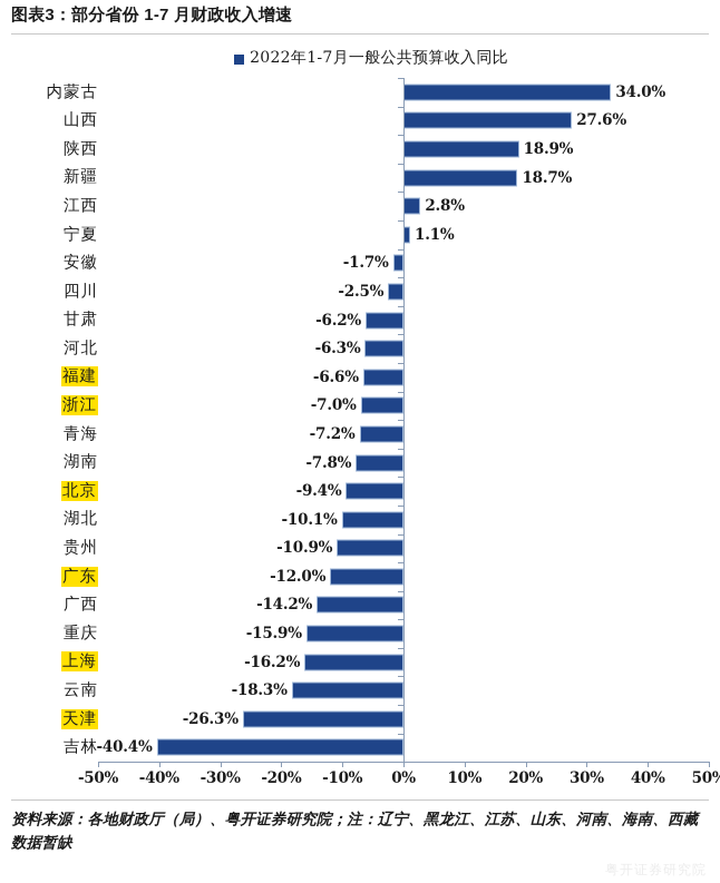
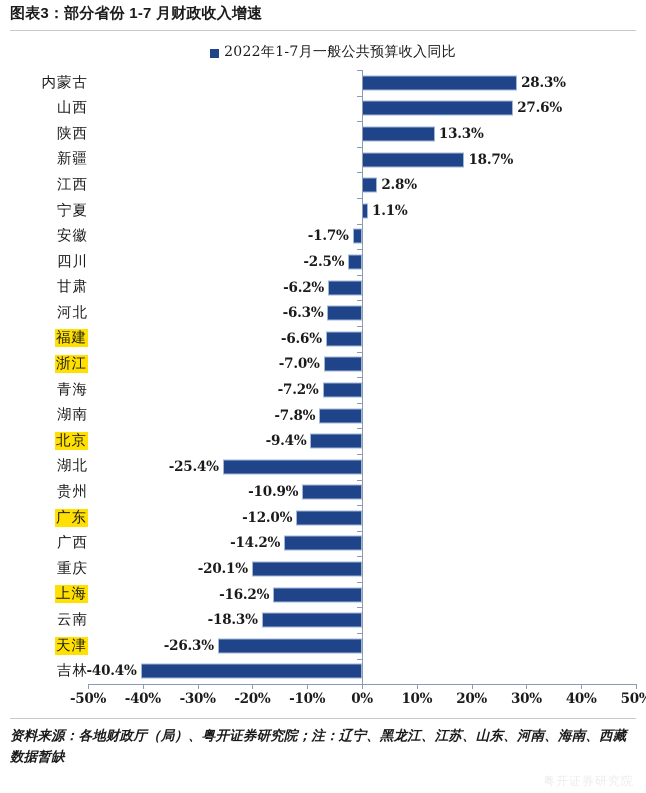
内蒙古: 34.0% -> 28.3%
陕西: 18.9% -> 13.3%
湖北: -10.1% -> -25.4%
重庆: -15.9% -> -20.1%
